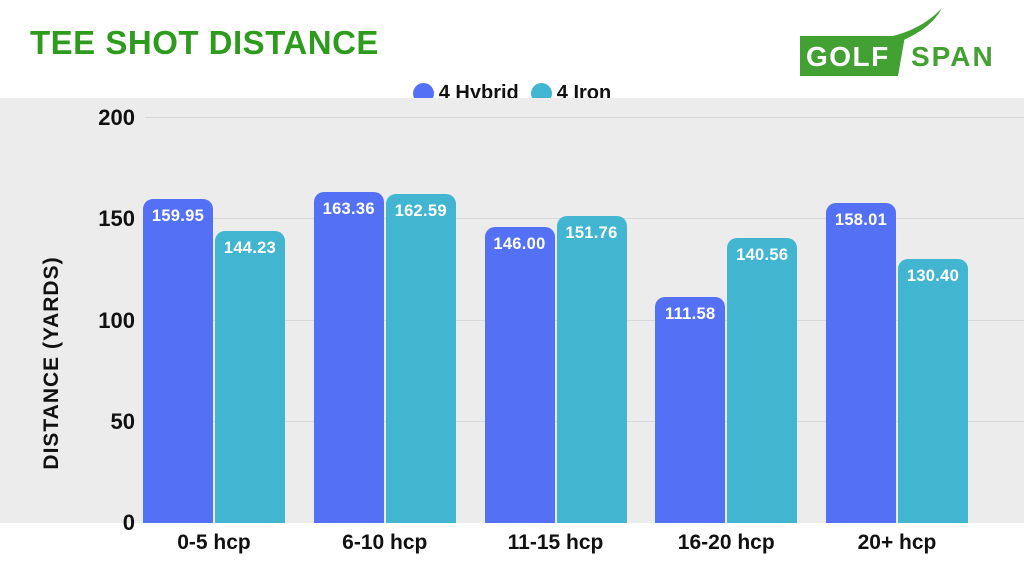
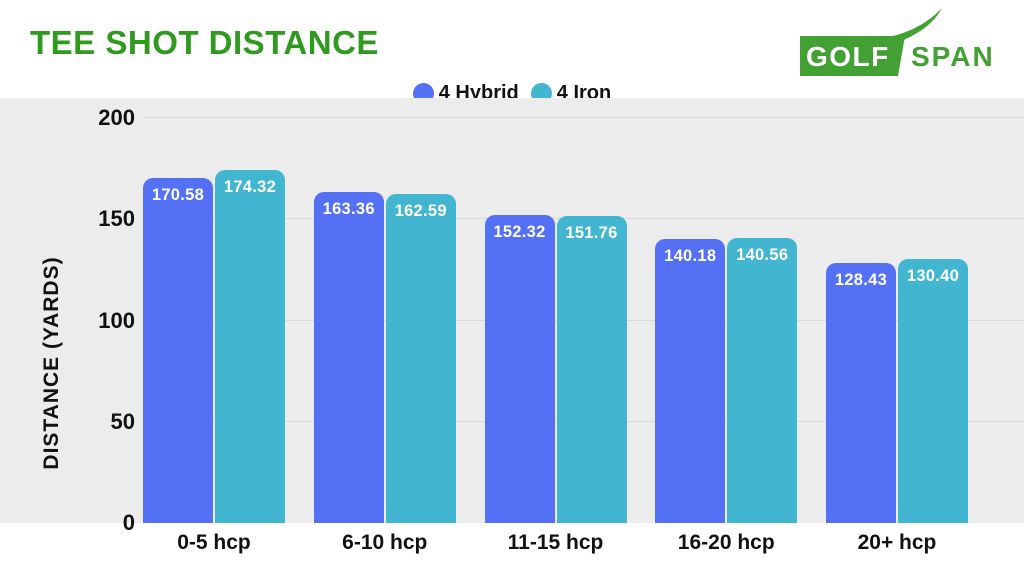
4 Hybrid/0-5 hcp: 159.95 -> 170.58
4 Iron/0-5 hcp: 144.23 -> 174.32
4 Hybrid/11-15 hcp: 146.00 -> 152.32
4 Hybrid/16-20 hcp: 111.58 -> 140.18
4 Hybrid/20+ hcp: 158.01 -> 128.43
